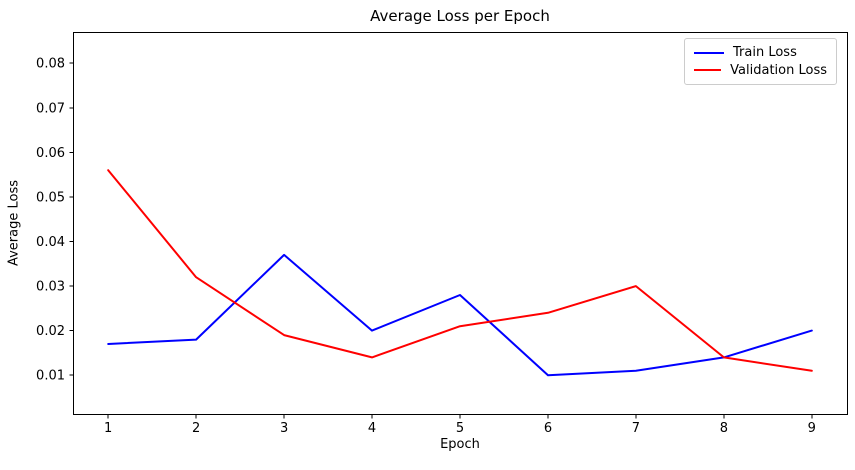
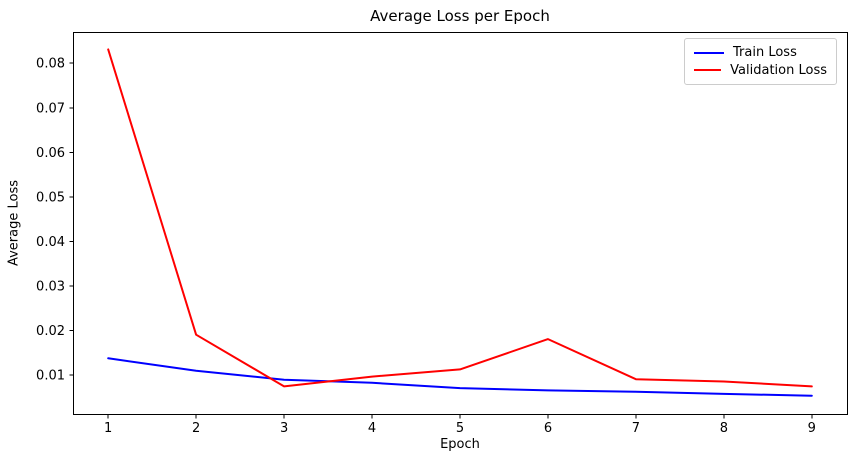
Train Loss/1: 0.017 -> 0.014
Validation Loss/1: 0.056 -> 0.083
Train Loss/2: 0.018 -> 0.011
Validation Loss/2: 0.032 -> 0.019
Train Loss/3: 0.037 -> 0.009
Validation Loss/3: 0.019 -> 0.007
Train Loss/4: 0.020 -> 0.008
Validation Loss/4: 0.014 -> 0.010
Train Loss/5: 0.028 -> 0.007
Validation Loss/5: 0.021 -> 0.011
Train Loss/6: 0.010 -> 0.007
Validation Loss/6: 0.024 -> 0.018
Train Loss/7: 0.011 -> 0.006
Validation Loss/7: 0.030 -> 0.009
Train Loss/8: 0.014 -> 0.006
Validation Loss/8: 0.014 -> 0.009
Train Loss/9: 0.020 -> 0.005
Validation Loss/9: 0.011 -> 0.007
